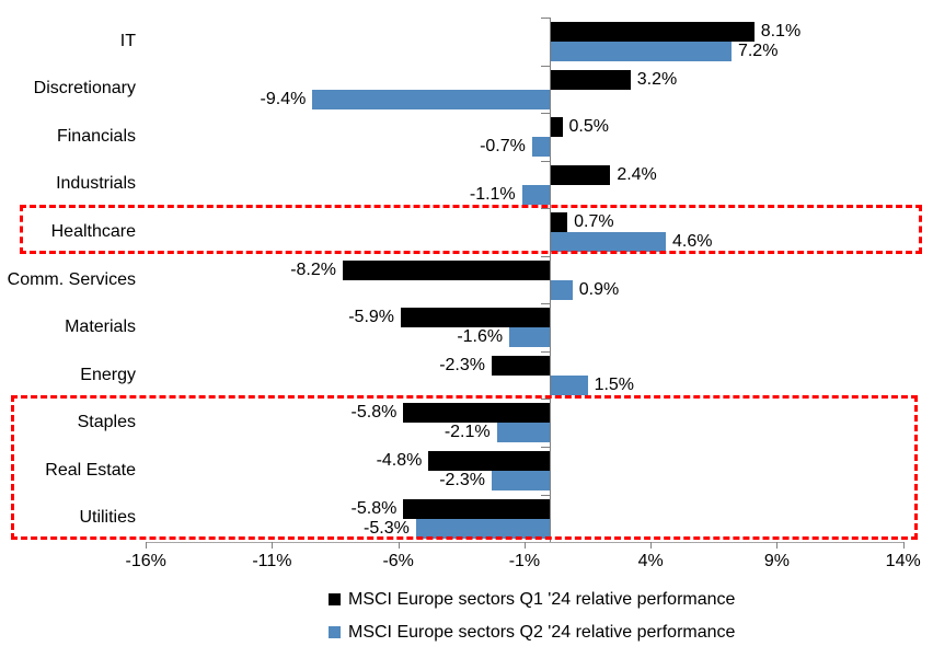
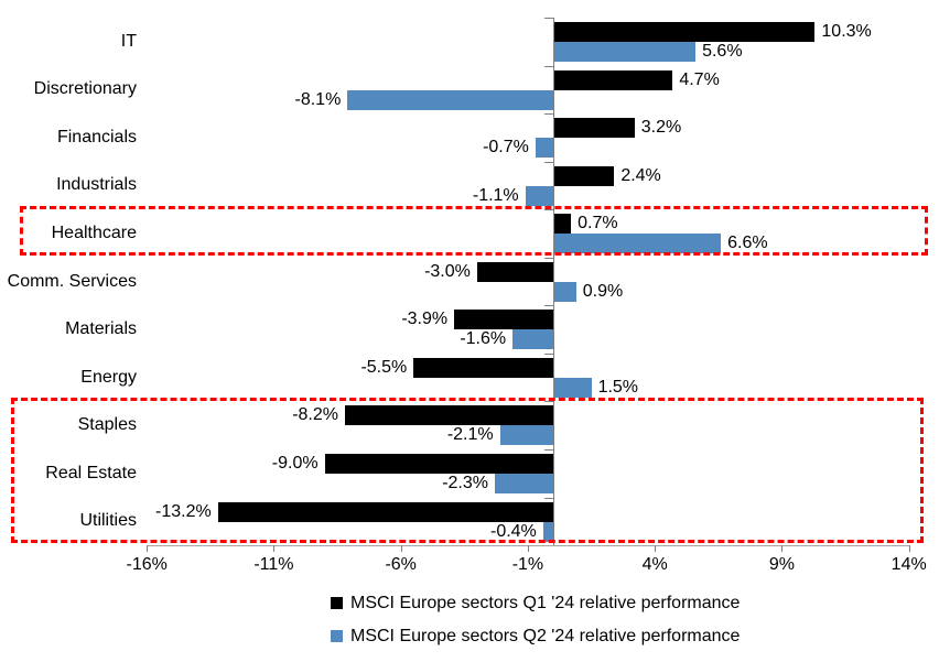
MSCI Europe sectors Q1 '24 relative performance/IT: 8.1% -> 10.3%
MSCI Europe sectors Q2 '24 relative performance/IT: 7.2% -> 5.6%
MSCI Europe sectors Q1 '24 relative performance/Discretionary: 3.2% -> 4.7%
MSCI Europe sectors Q2 '24 relative performance/Discretionary: -9.4% -> -8.1%
MSCI Europe sectors Q1 '24 relative performance/Financials: 0.5% -> 3.2%
MSCI Europe sectors Q2 '24 relative performance/Healthcare: 4.6% -> 6.6%
MSCI Europe sectors Q1 '24 relative performance/Comm. Services: -8.2% -> -3.0%
MSCI Europe sectors Q1 '24 relative performance/Materials: -5.9% -> -3.9%
MSCI Europe sectors Q1 '24 relative performance/Energy: -2.3% -> -5.5%
MSCI Europe sectors Q1 '24 relative performance/Staples: -5.8% -> -8.2%
MSCI Europe sectors Q1 '24 relative performance/Real Estate: -4.8% -> -9.0%
MSCI Europe sectors Q1 '24 relative performance/Utilities: -5.8% -> -13.2%
MSCI Europe sectors Q2 '24 relative performance/Utilities: -5.3% -> -0.4%
